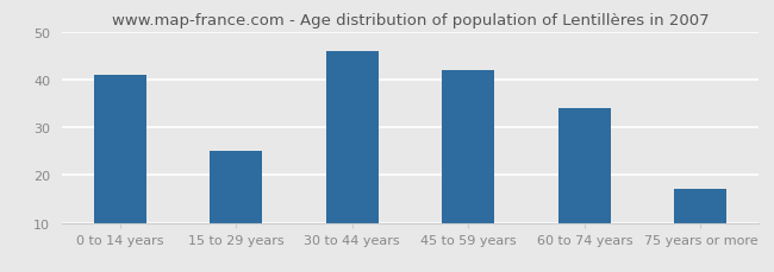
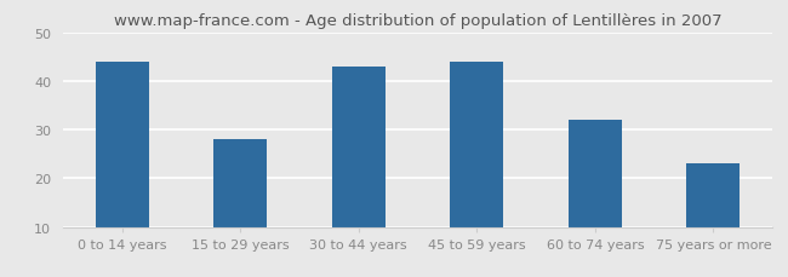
0 to 14 years: 41 -> 44
15 to 29 years: 25 -> 28
30 to 44 years: 46 -> 43
45 to 59 years: 42 -> 44
60 to 74 years: 34 -> 32
75 years or more: 17 -> 23
